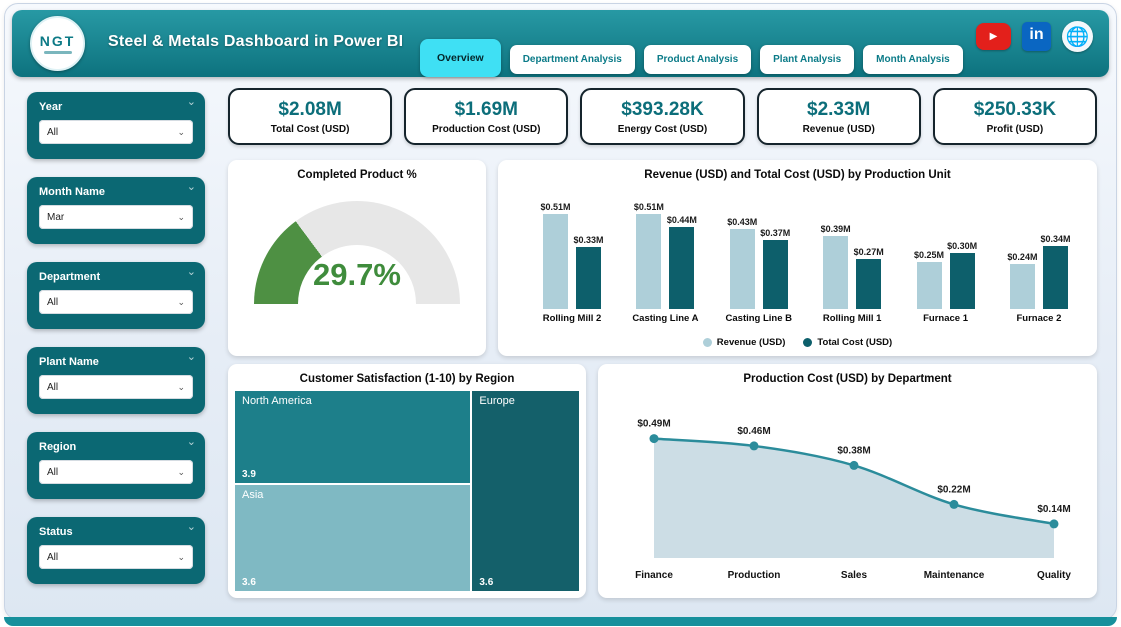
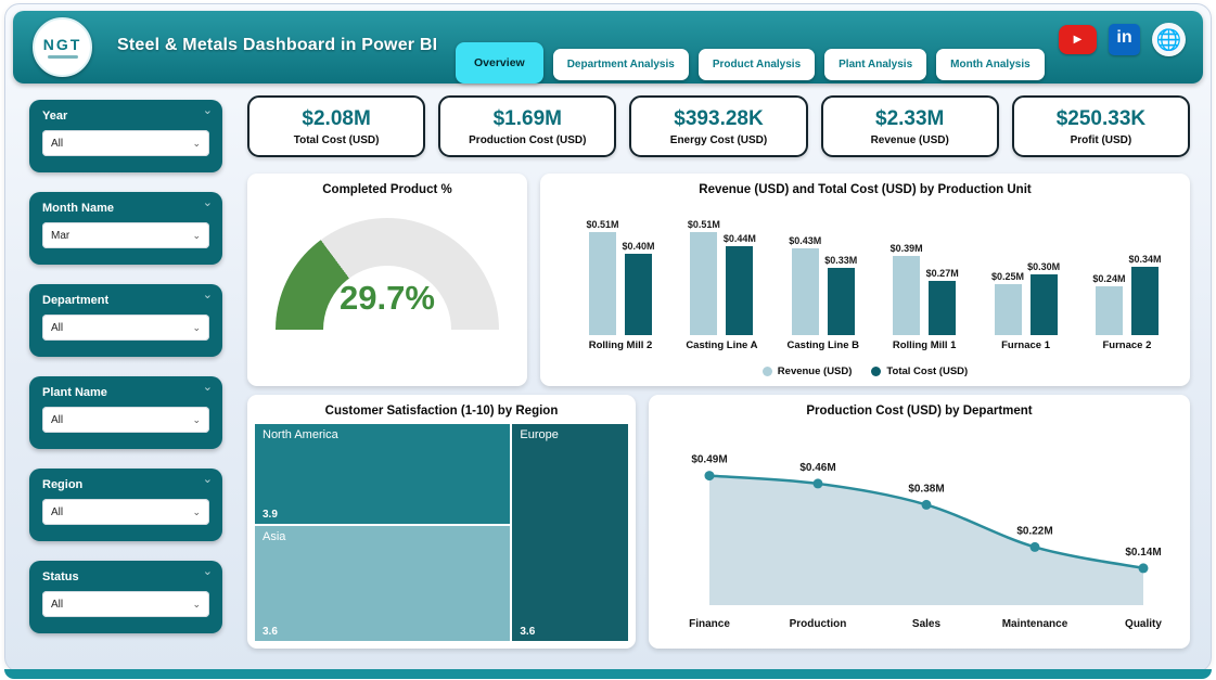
Revenue (USD) and Total Cost (USD) by Production Unit/Total Cost (USD)/Rolling Mill 2: $0.33M -> $0.40M
Revenue (USD) and Total Cost (USD) by Production Unit/Total Cost (USD)/Casting Line B: $0.37M -> $0.33M
